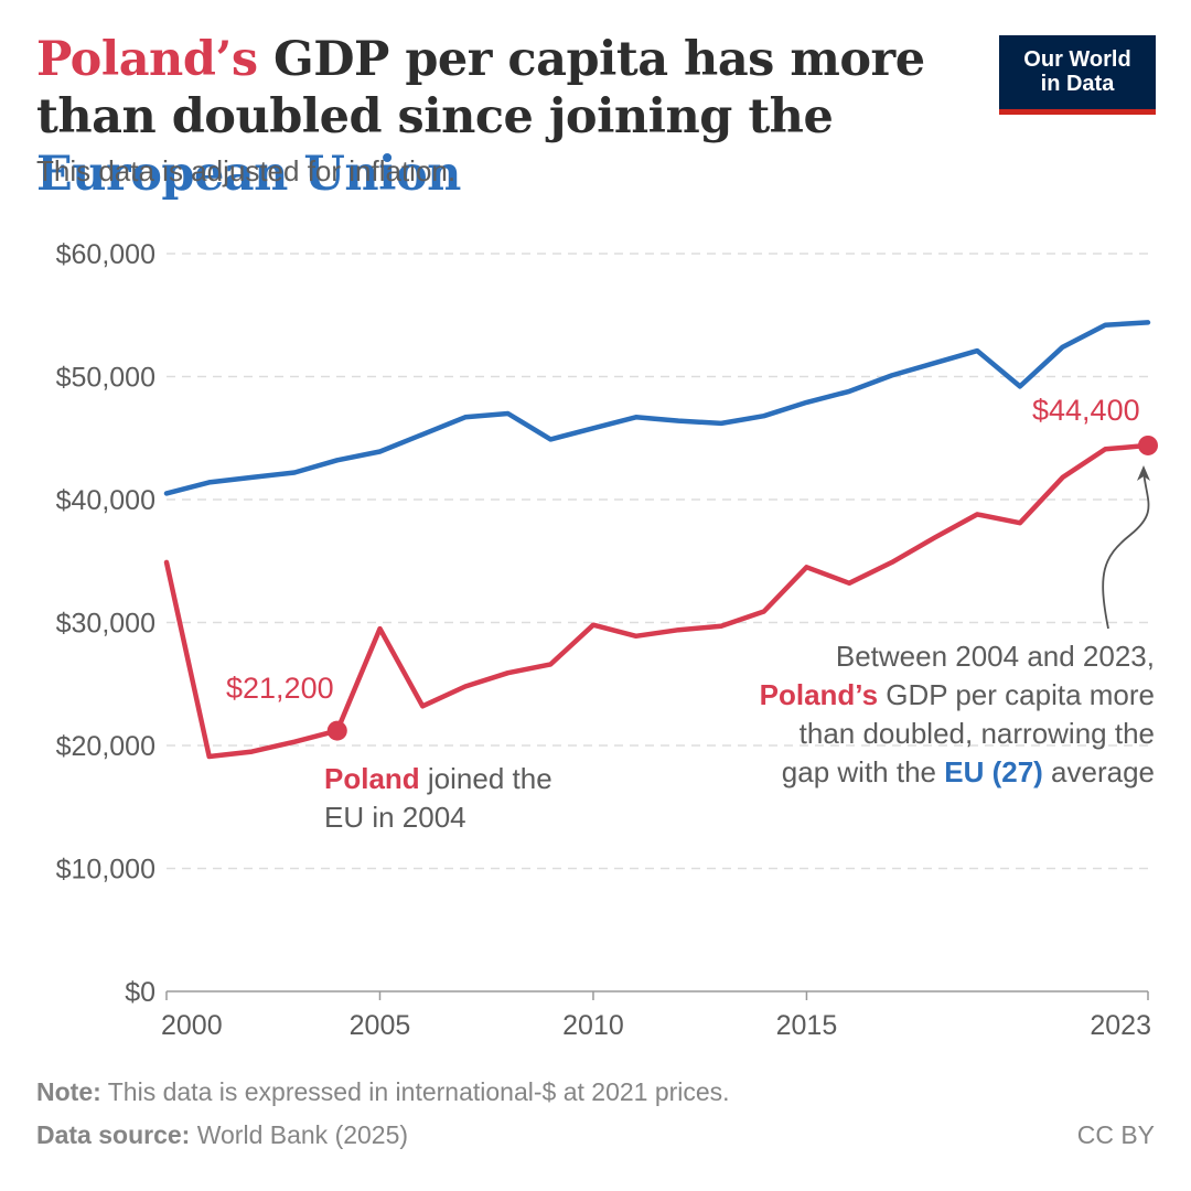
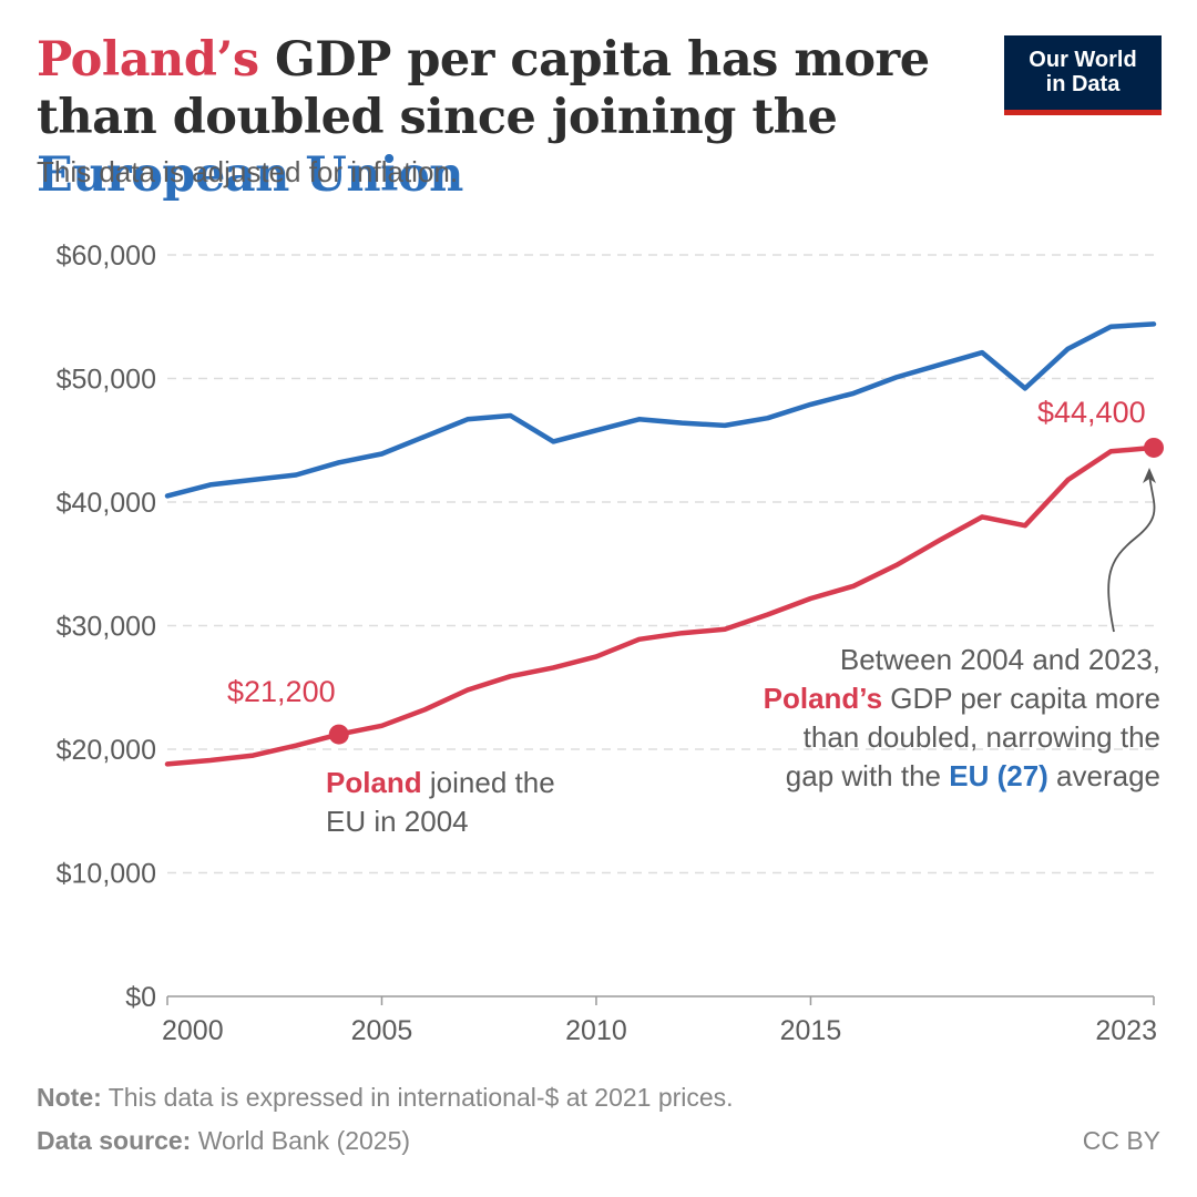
Poland/2000: $34900 -> $18800
Poland/2005: $29500 -> $21900
Poland/2010: $29800 -> $27500
Poland/2015: $34500 -> $32200
